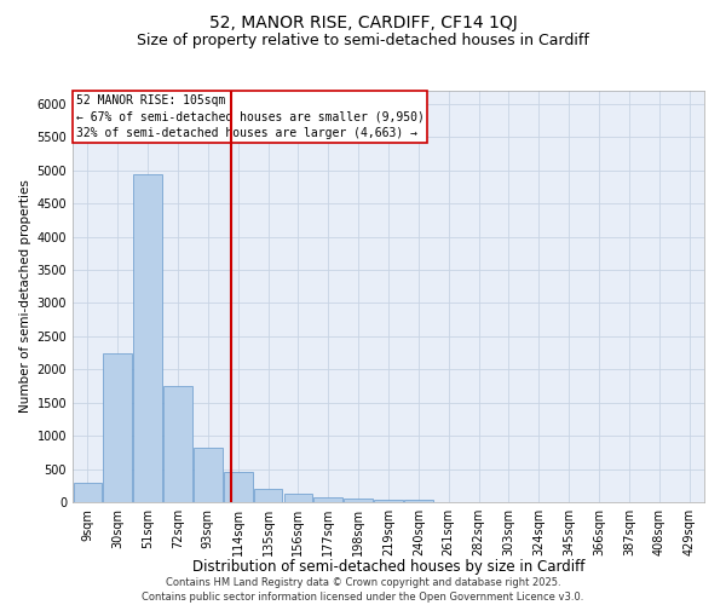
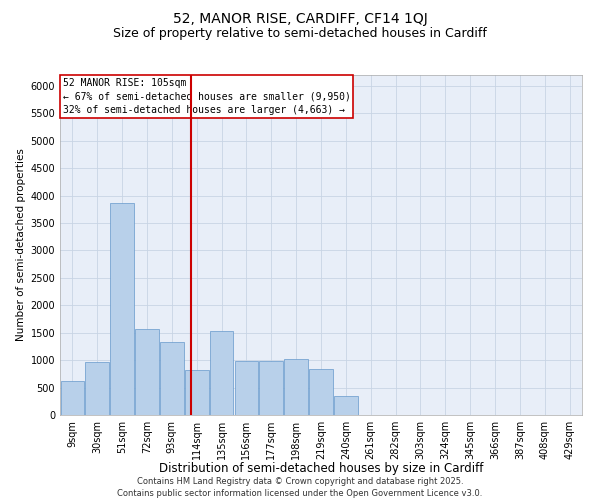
9sqm: 300 -> 620
30sqm: 2250 -> 960
51sqm: 4950 -> 3860
72sqm: 1750 -> 1560
93sqm: 820 -> 1340
114sqm: 460 -> 820
135sqm: 200 -> 1540
156sqm: 130 -> 980
177sqm: 80 -> 980
198sqm: 60 -> 1020
219sqm: 40 -> 840
240sqm: 30 -> 340
